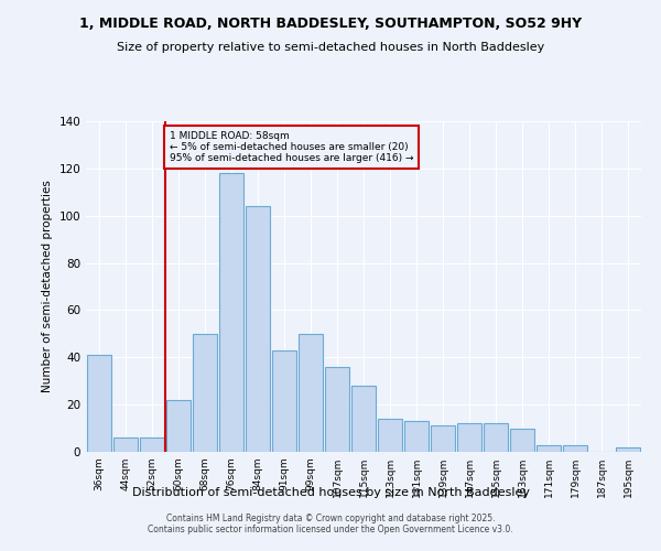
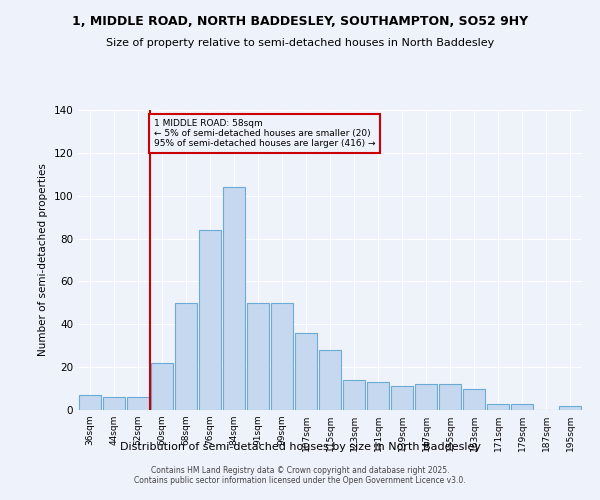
36sqm: 41 -> 7
76sqm: 118 -> 84
91sqm: 43 -> 50
